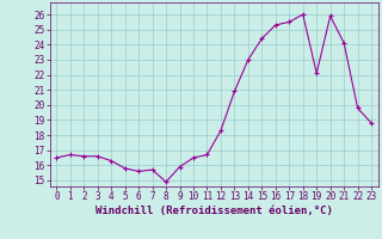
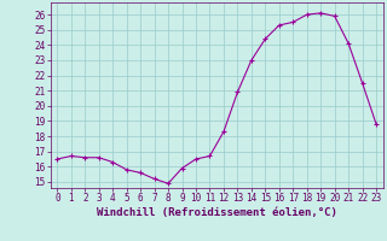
7: 15.7 -> 15.2
19: 22.1 -> 26.1
22: 19.8 -> 21.5
